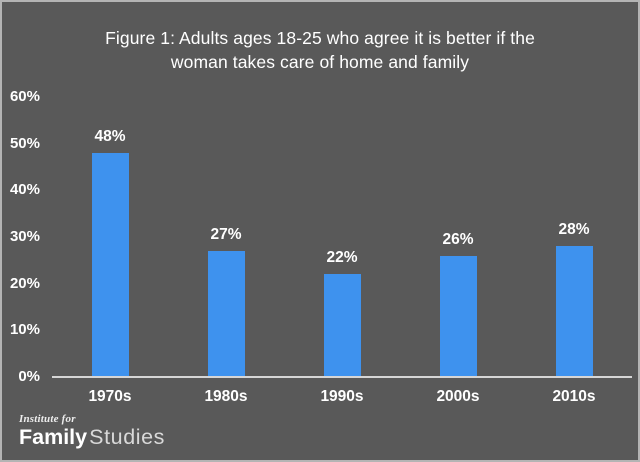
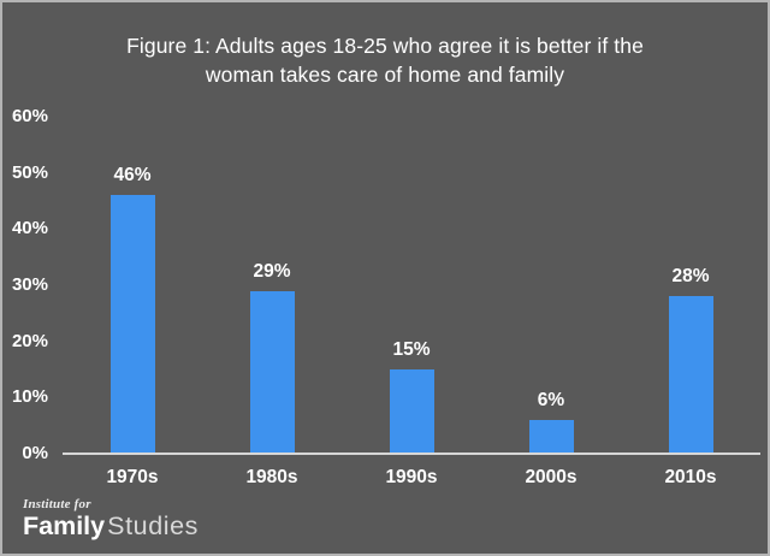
1970s: 48% -> 46%
1980s: 27% -> 29%
1990s: 22% -> 15%
2000s: 26% -> 6%
